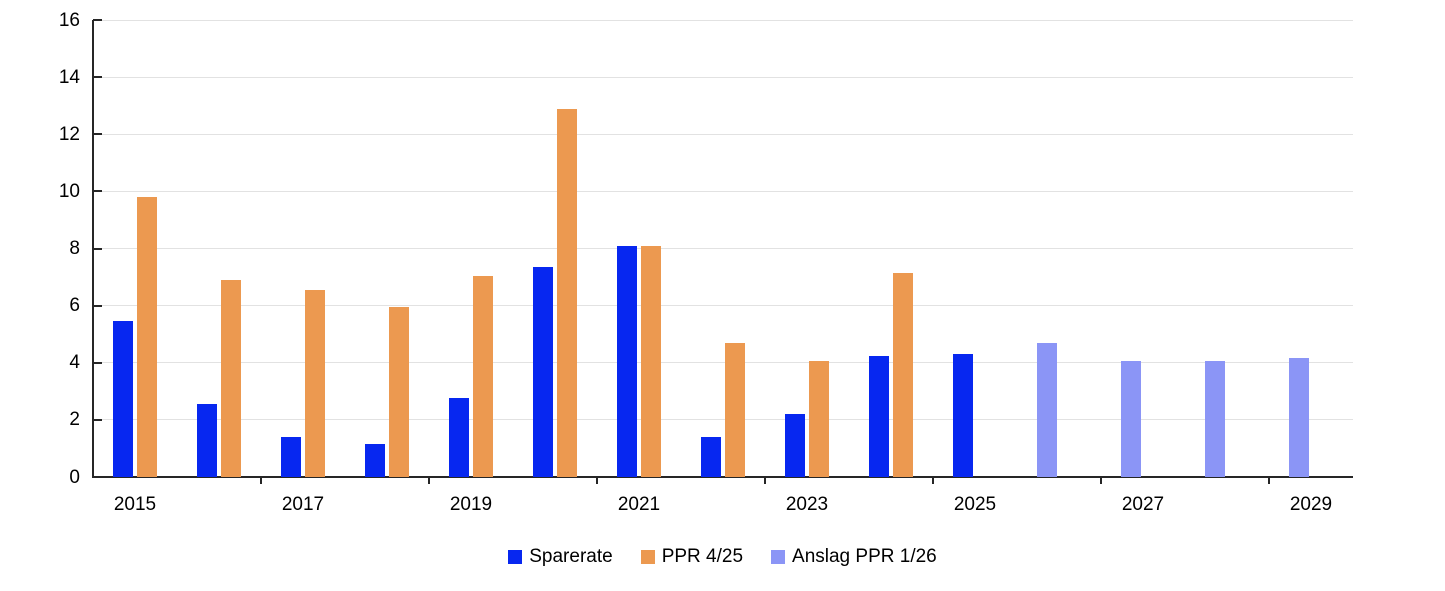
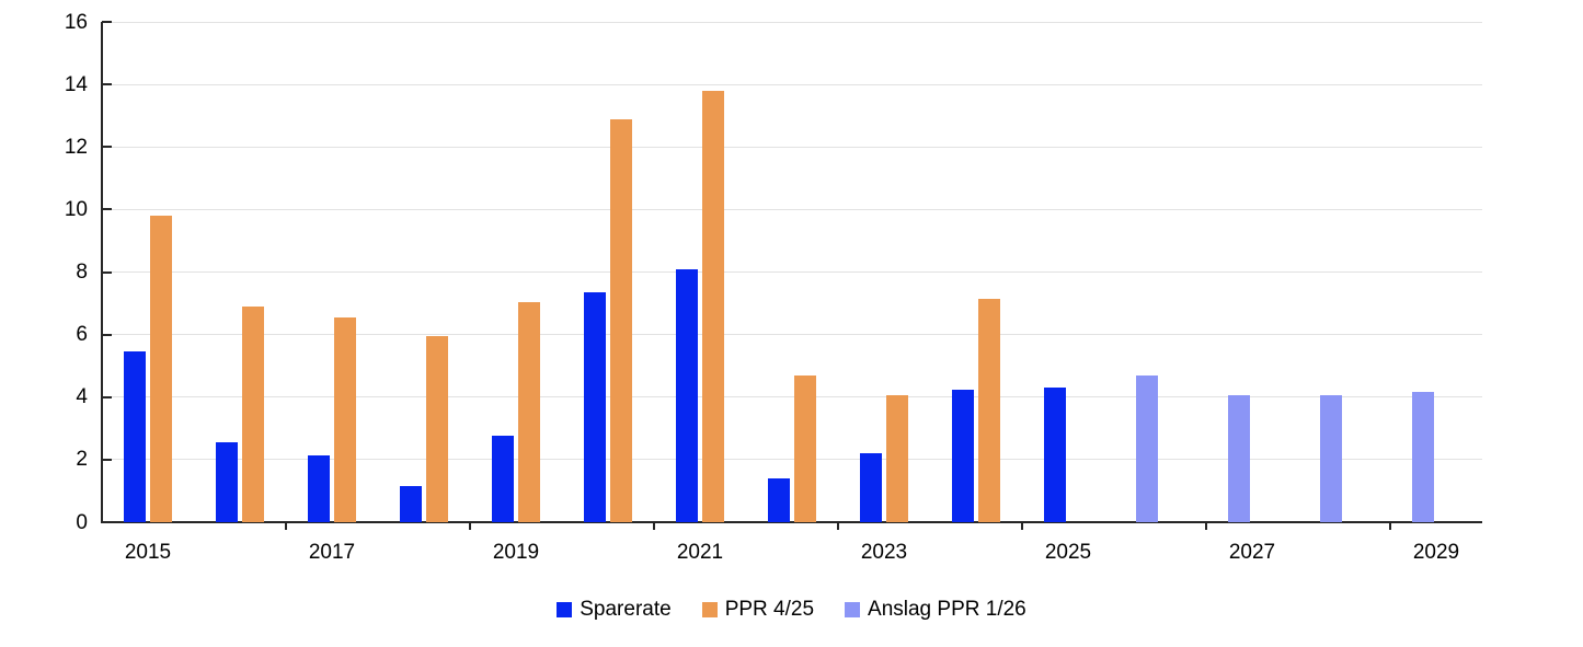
Sparerate/2017: 1.4 -> 2.1
PPR 4/25/2021: 8.1 -> 13.8
